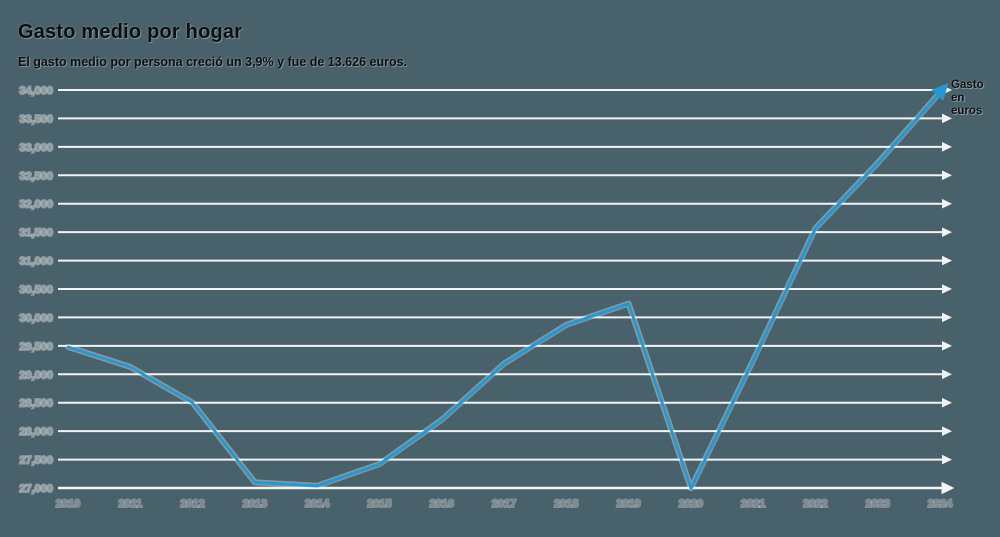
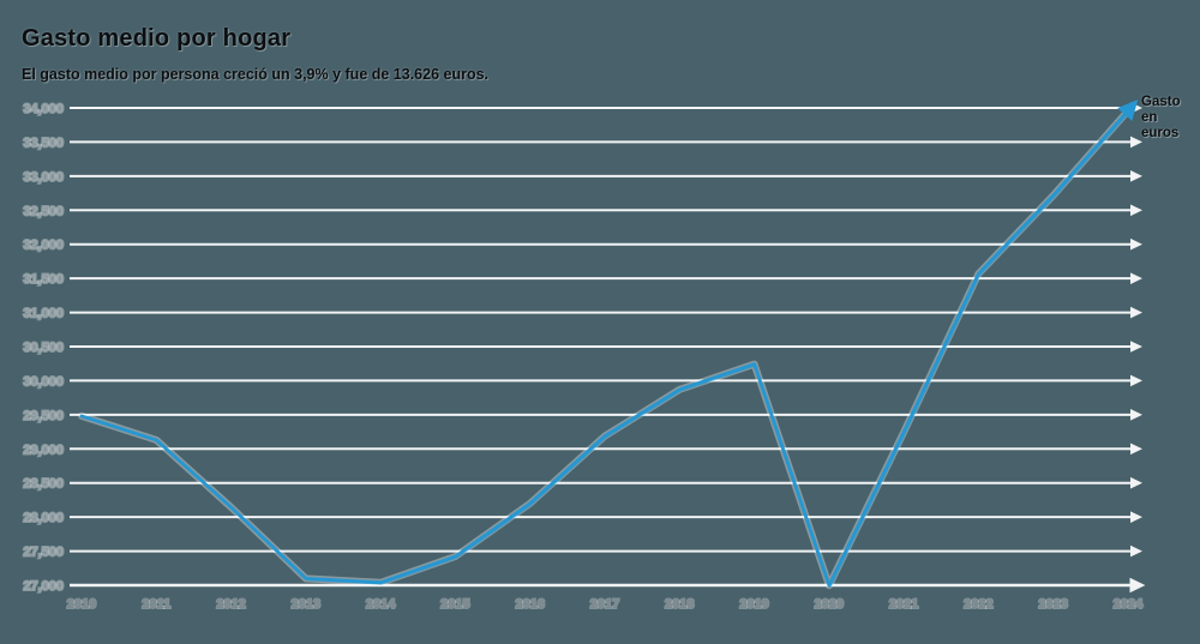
2012: 28500 -> 28100
